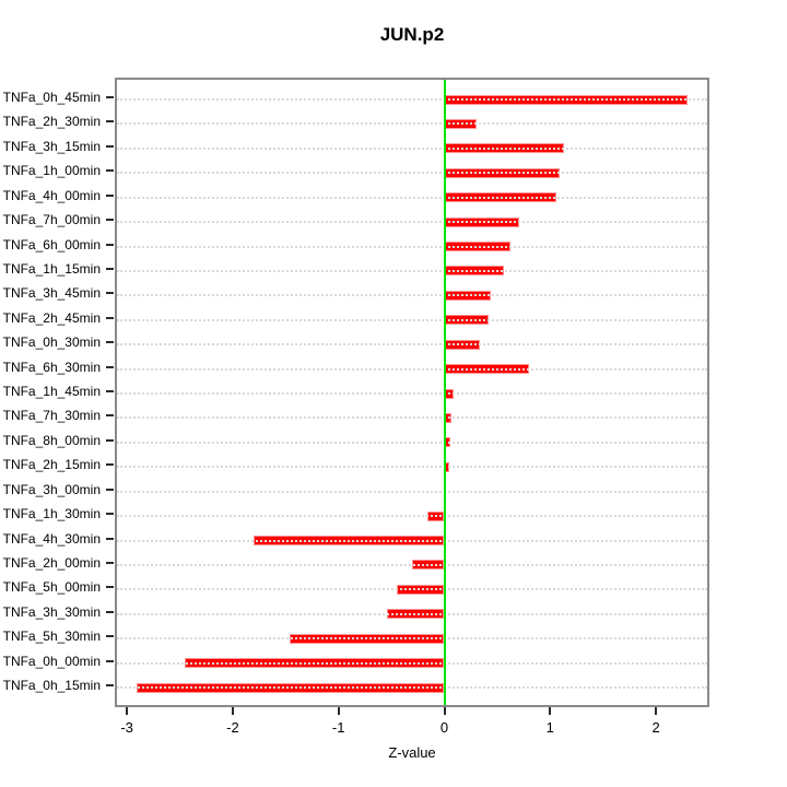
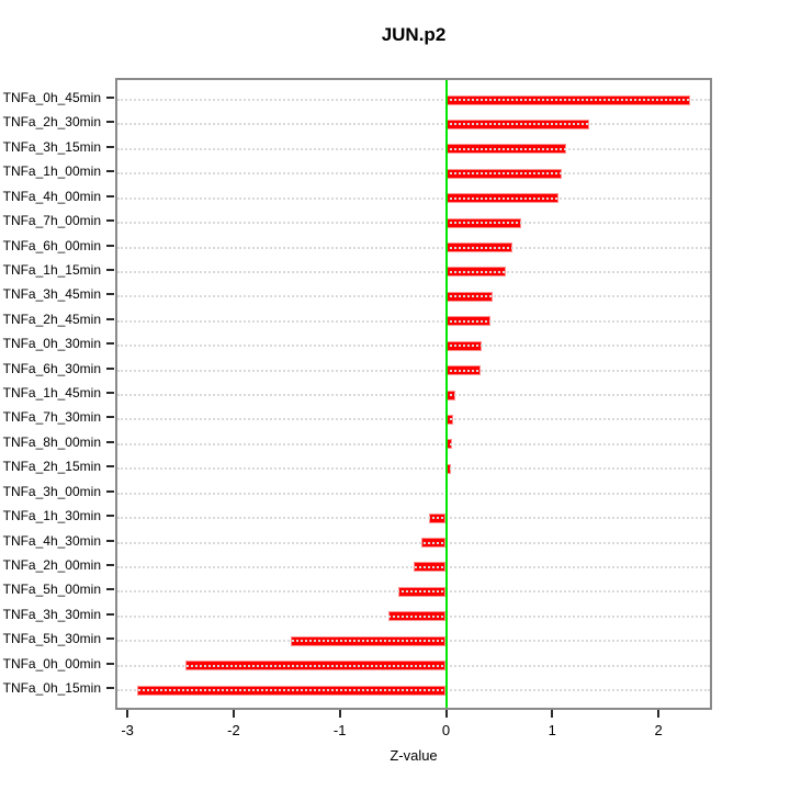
TNFa_2h_30min: 0.3 -> 1.4
TNFa_6h_30min: 0.8 -> 0.3
TNFa_4h_30min: -1.8 -> -0.2
